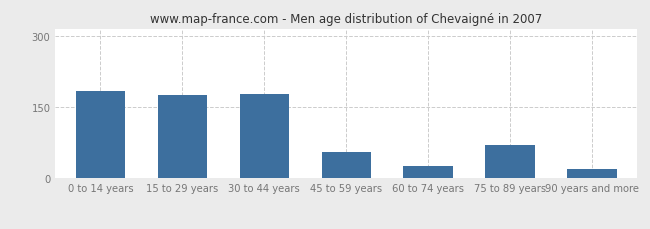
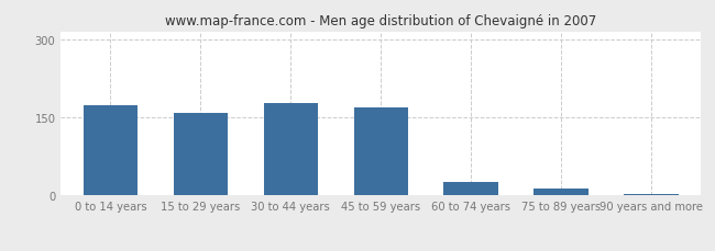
0 to 14 years: 185 -> 173
15 to 29 years: 175 -> 158
45 to 59 years: 55 -> 170
75 to 89 years: 70 -> 13
90 years and more: 20 -> 2
